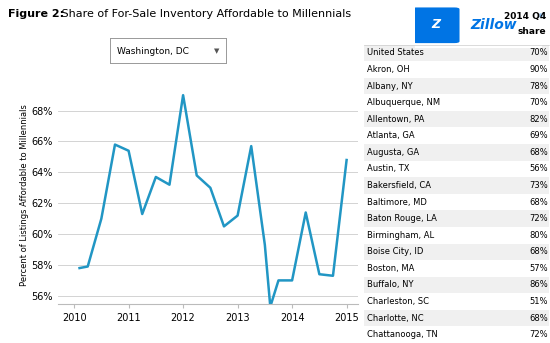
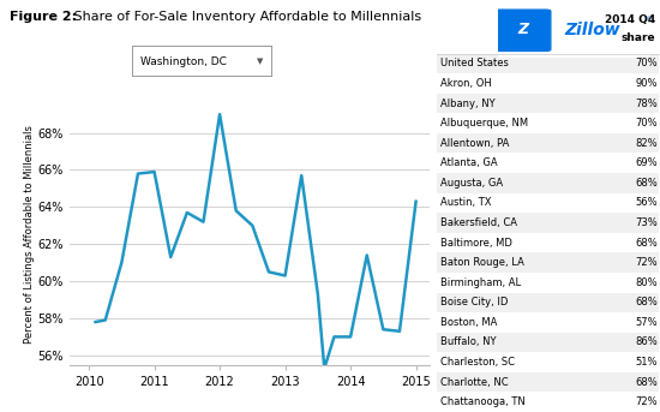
2011: 65.4% -> 65.9%
2013: 61.2% -> 60.3%
2015: 64.8% -> 64.3%
